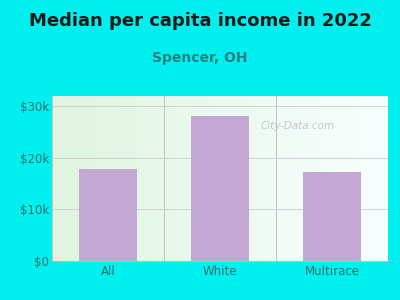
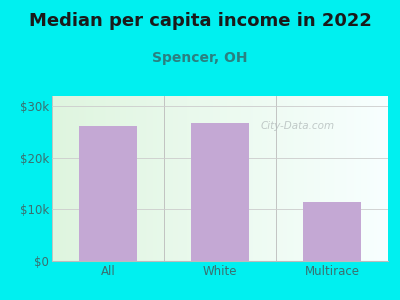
All: $17.8k -> $26.2k
White: $28.2k -> $26.8k
Multirace: $17.2k -> $11.5k
